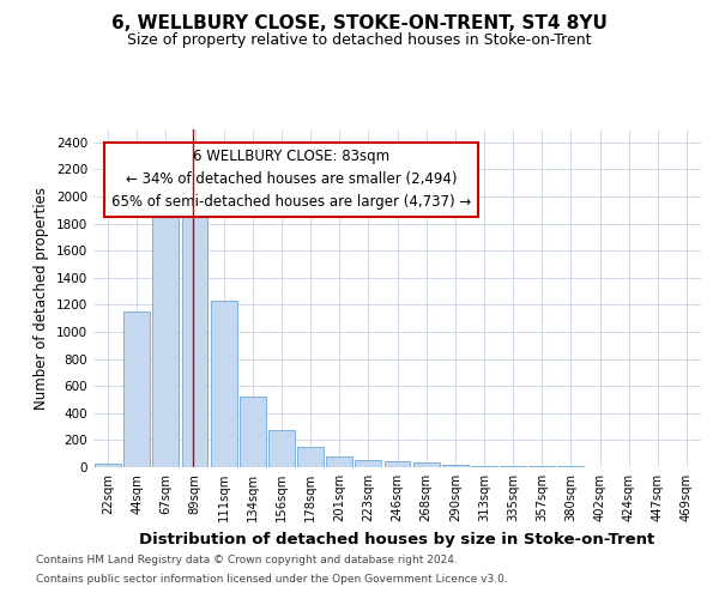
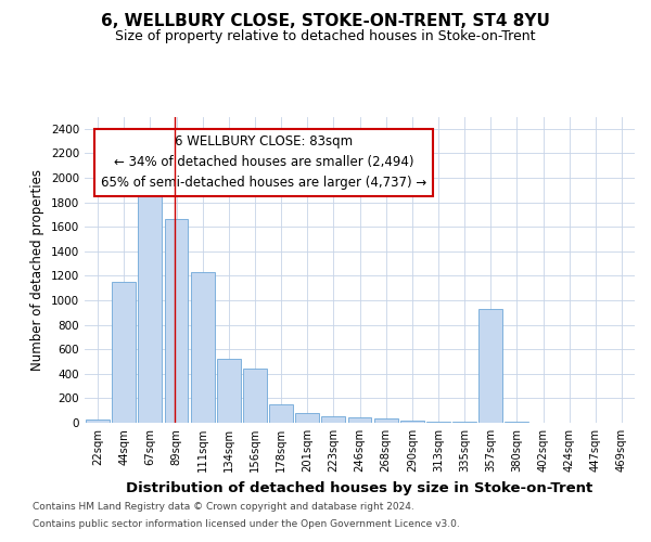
89sqm: 1850 -> 1660
156sqm: 270 -> 440
357sqm: 10 -> 930
